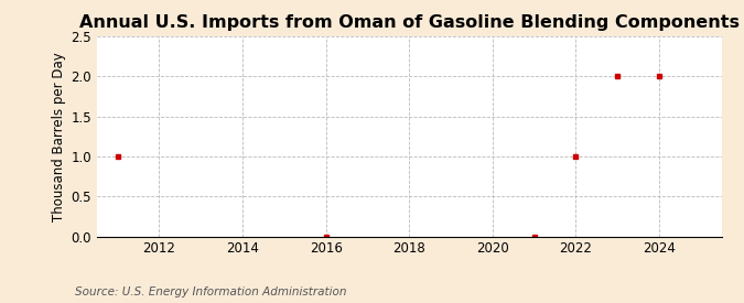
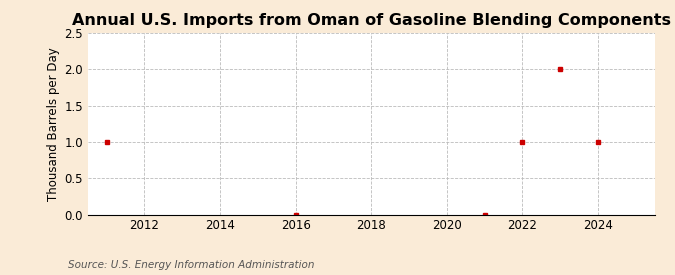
2024: 2 -> 1
